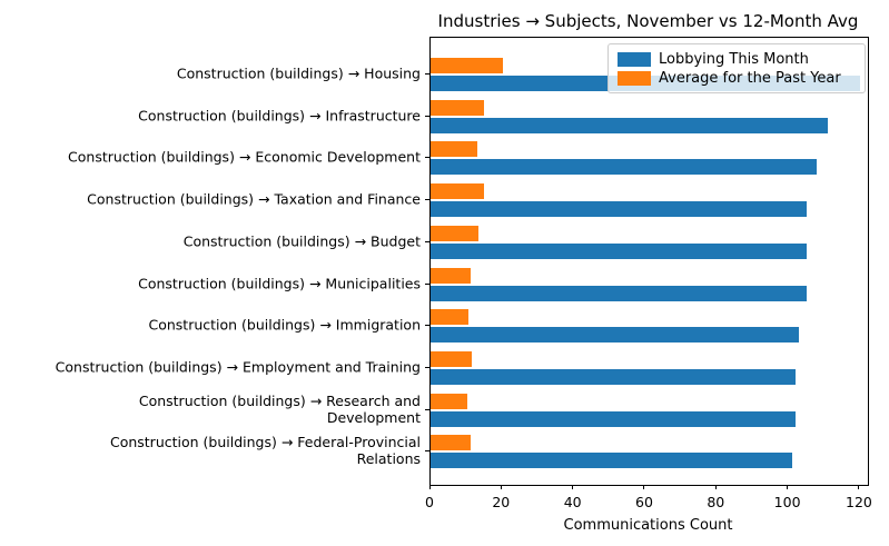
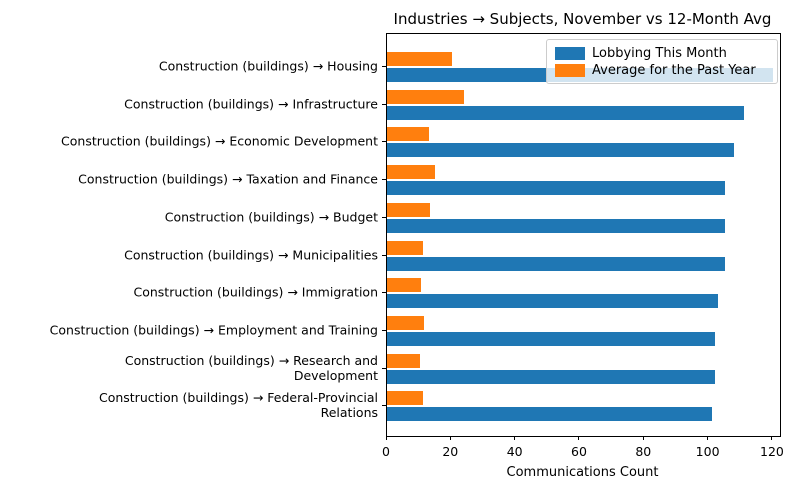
Average for the Past Year/Construction (buildings) → Infrastructure: 15 -> 24
